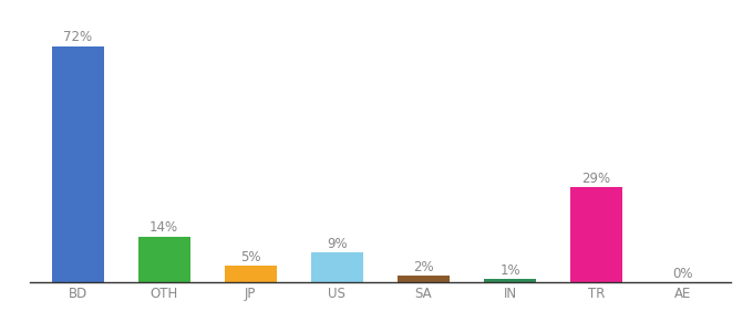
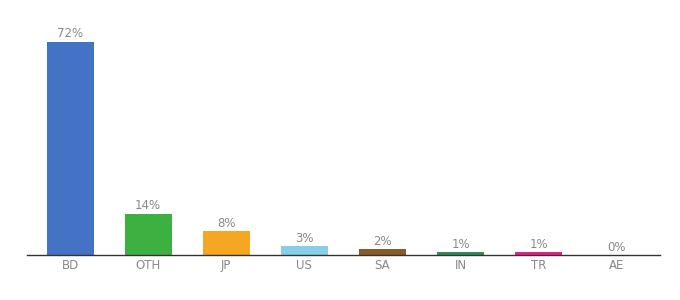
JP: 5% -> 8%
US: 9% -> 3%
TR: 29% -> 1%
